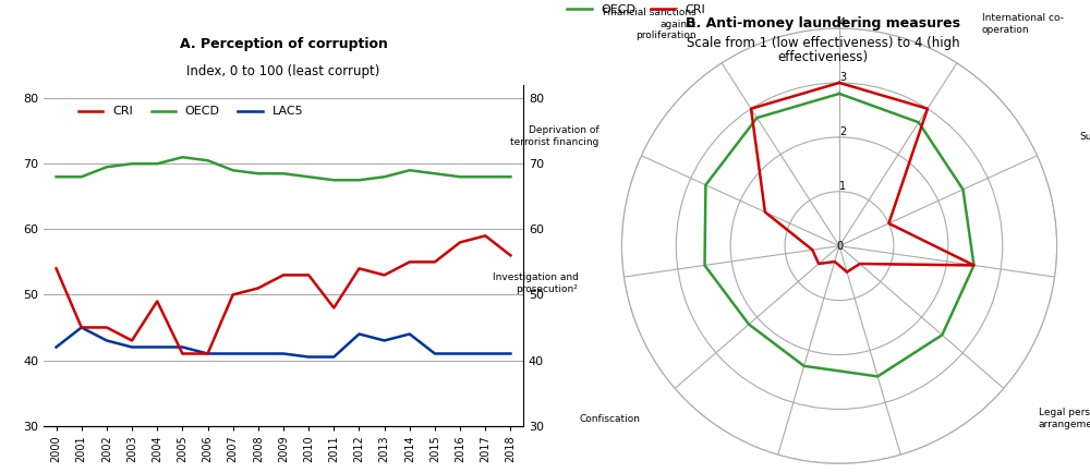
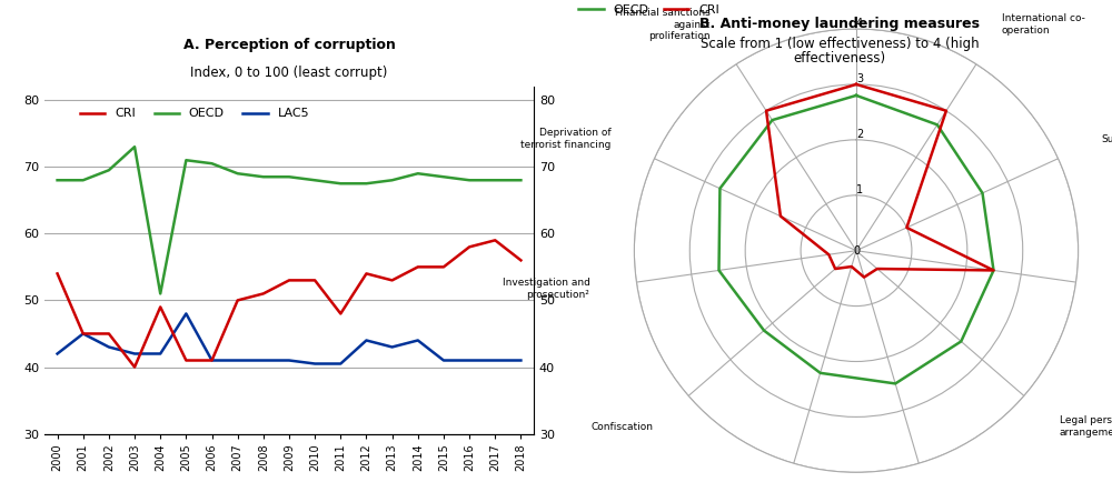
CRI/2003: 43 -> 40
OECD/2003: 70.0 -> 73.0
OECD/2004: 70.0 -> 51.0
LAC5/2005: 42.0 -> 48.0
